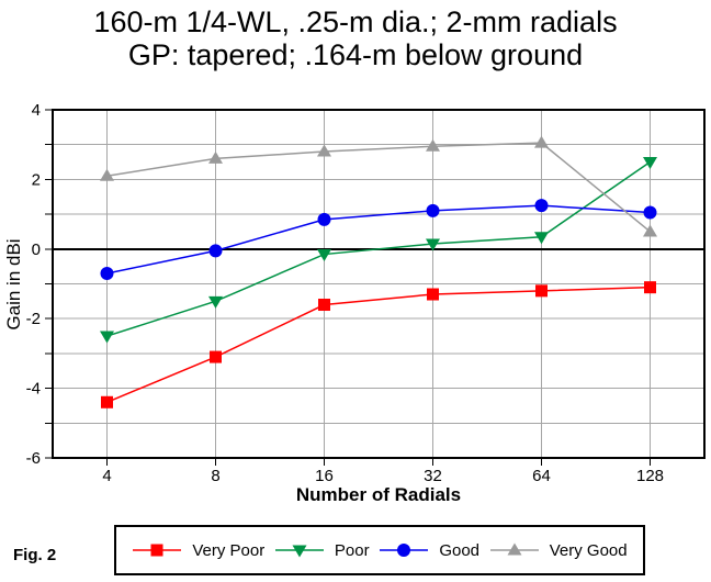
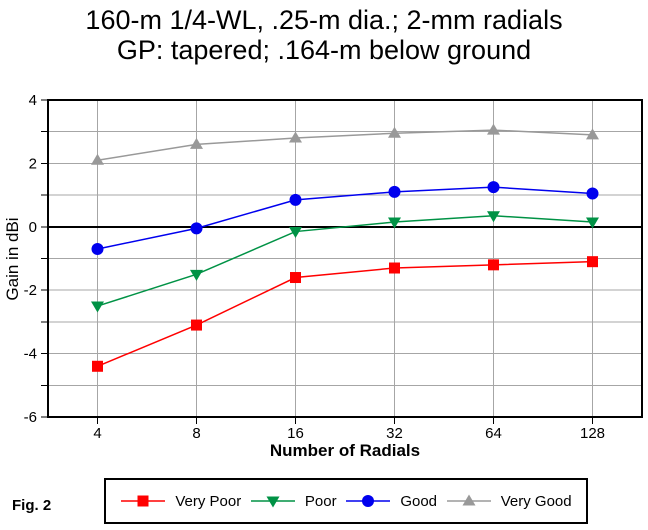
Poor/128: 2.5 -> 0.1
Very Good/128: 0.5 -> 2.9
